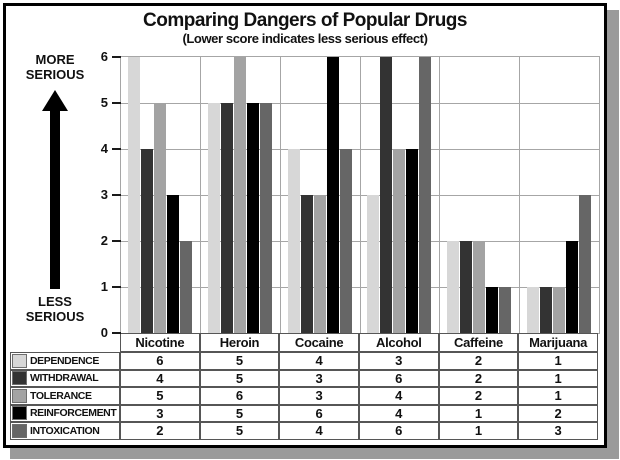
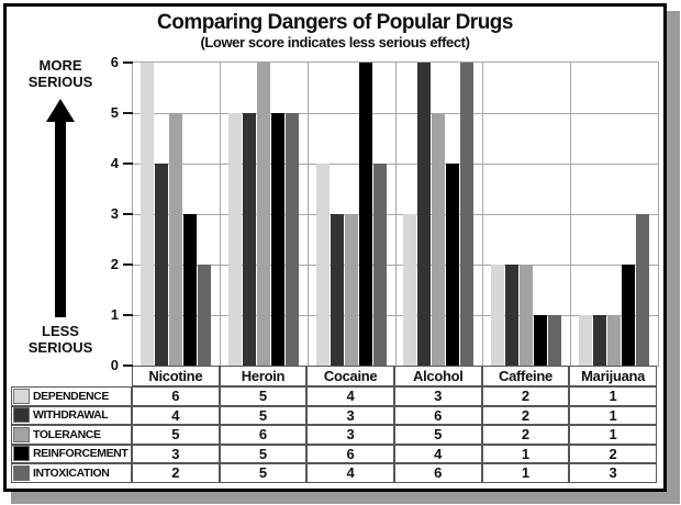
TOLERANCE/Alcohol: 4 -> 5
